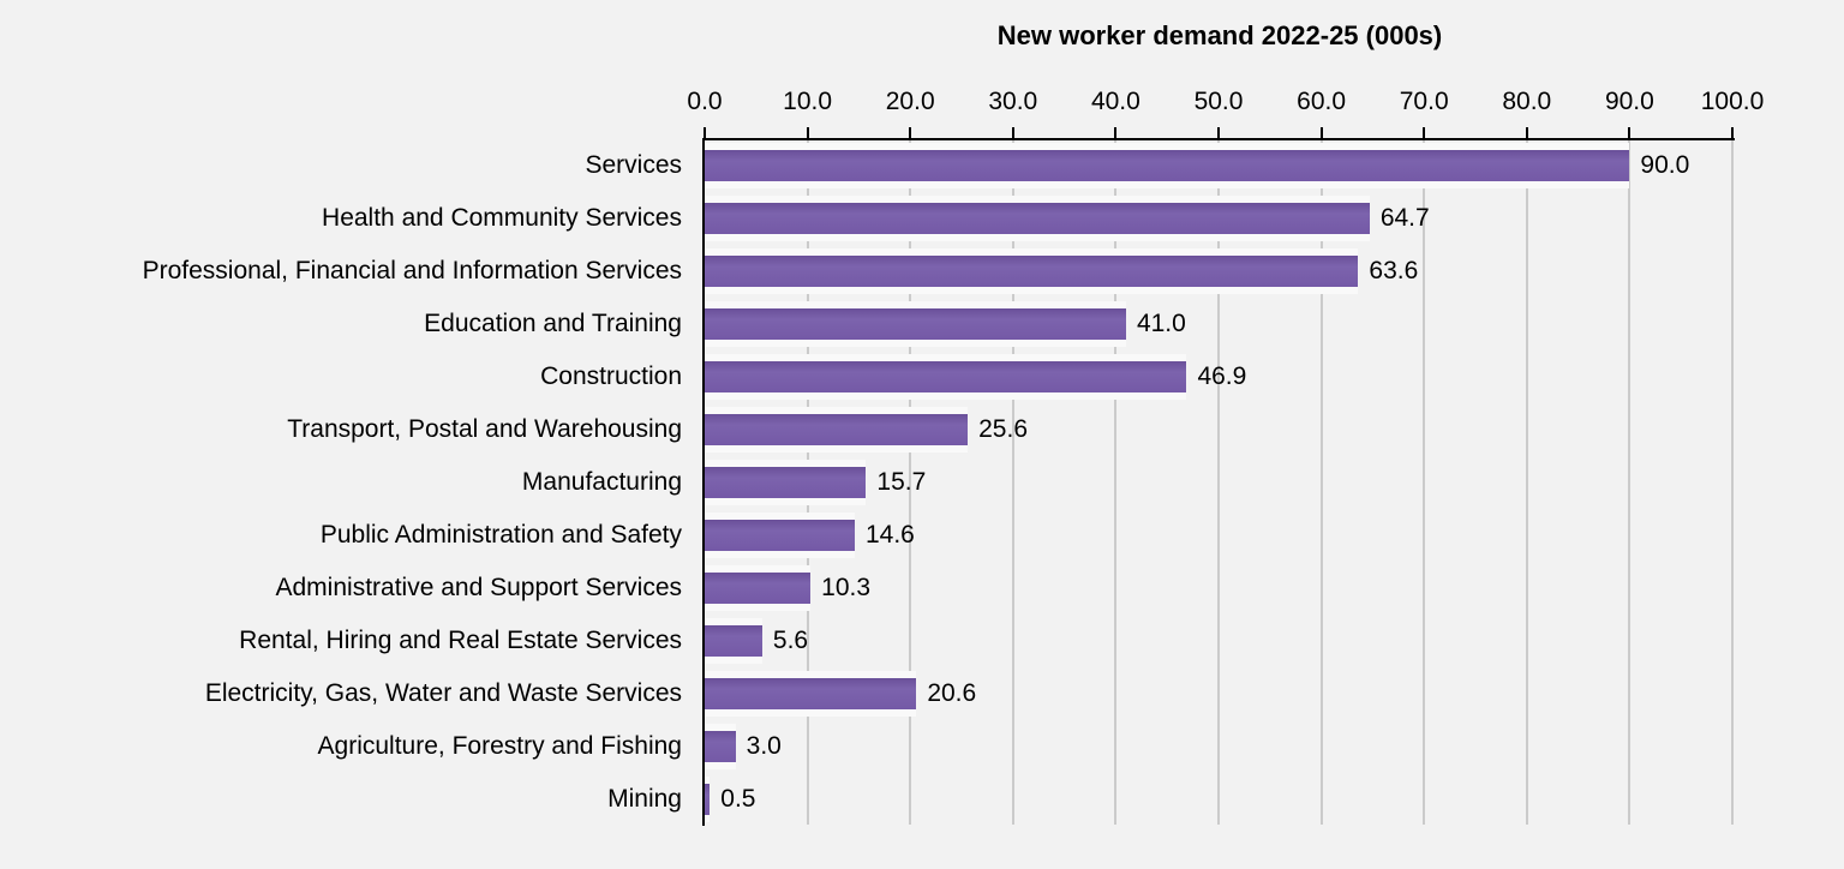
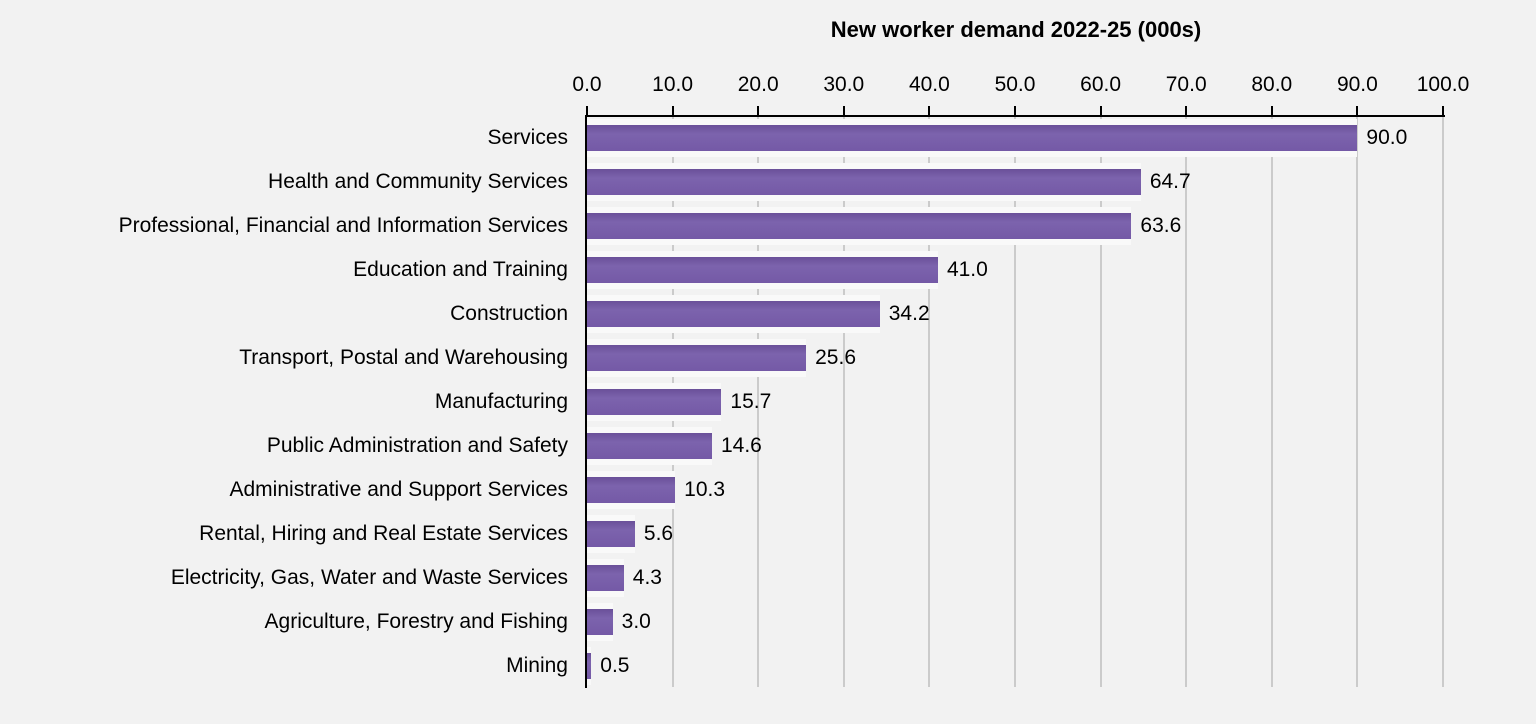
Construction: 46.9 -> 34.2
Electricity, Gas, Water and Waste Services: 20.6 -> 4.3
